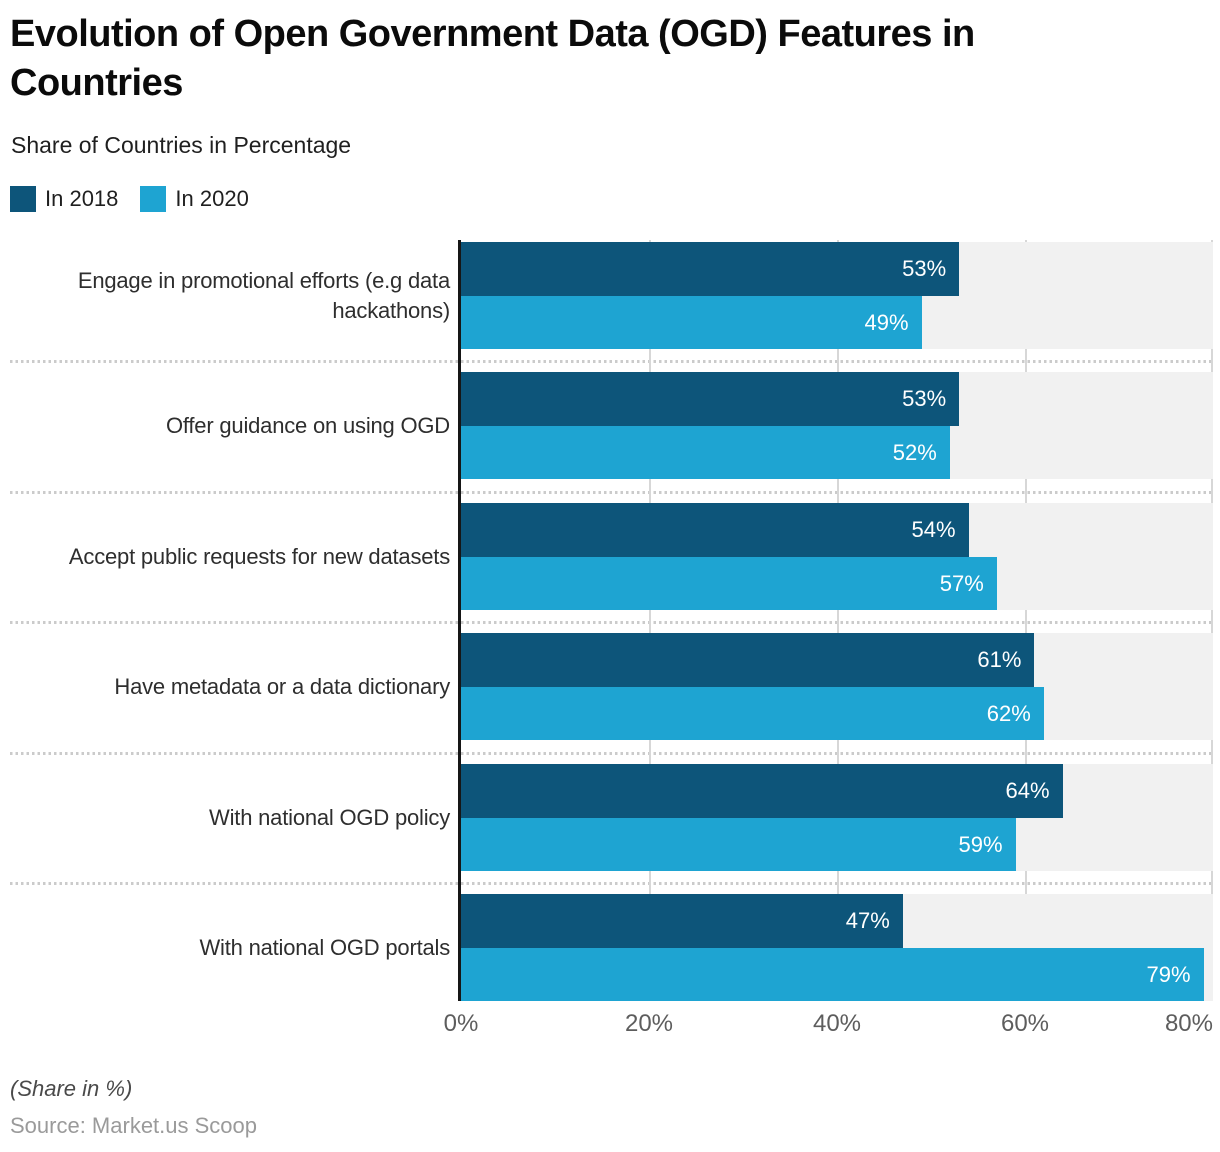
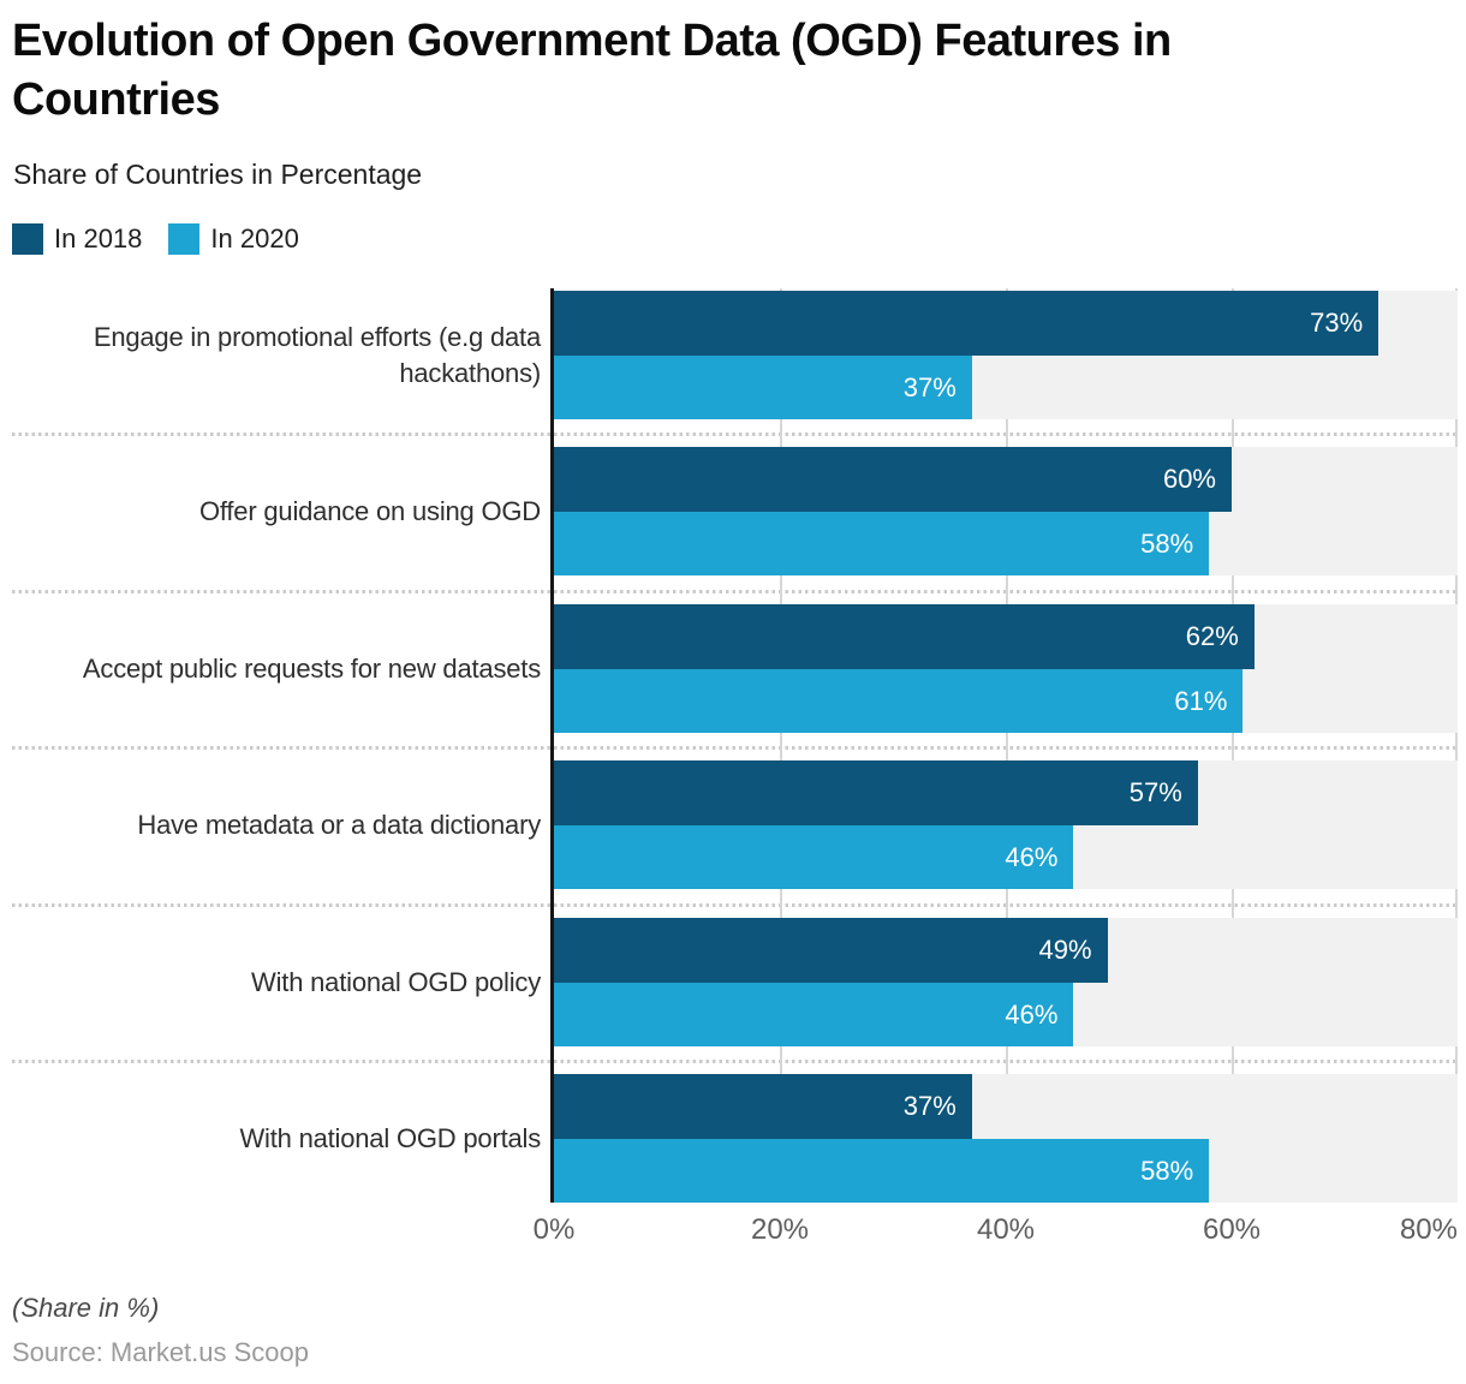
In 2018/Engage in promotional efforts (e.g data hackathons): 53% -> 73%
In 2020/Engage in promotional efforts (e.g data hackathons): 49% -> 37%
In 2018/Offer guidance on using OGD: 53% -> 60%
In 2020/Offer guidance on using OGD: 52% -> 58%
In 2018/Accept public requests for new datasets: 54% -> 62%
In 2020/Accept public requests for new datasets: 57% -> 61%
In 2018/Have metadata or a data dictionary: 61% -> 57%
In 2020/Have metadata or a data dictionary: 62% -> 46%
In 2018/With national OGD policy: 64% -> 49%
In 2020/With national OGD policy: 59% -> 46%
In 2018/With national OGD portals: 47% -> 37%
In 2020/With national OGD portals: 79% -> 58%
